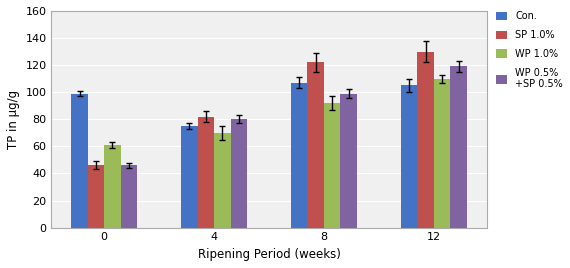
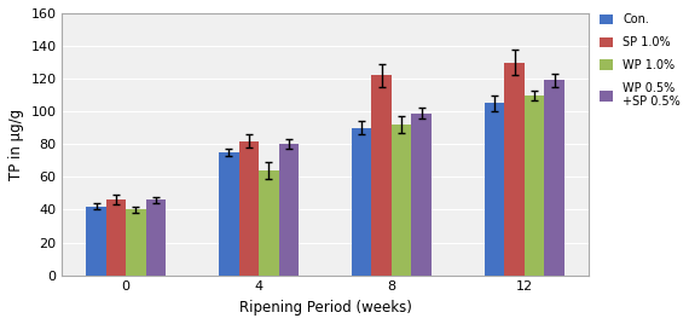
Con./0: 99 -> 42
WP 1.0%/0: 61 -> 40
WP 1.0%/4: 70 -> 64
Con./8: 107 -> 90
